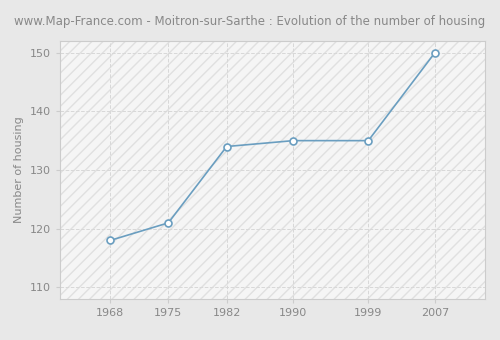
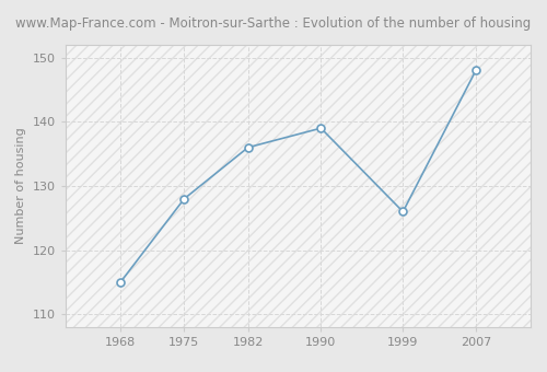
1968: 118 -> 115
1975: 121 -> 128
1982: 134 -> 136
1990: 135 -> 139
1999: 135 -> 126
2007: 150 -> 148
